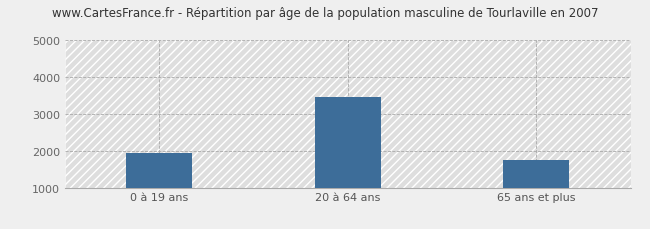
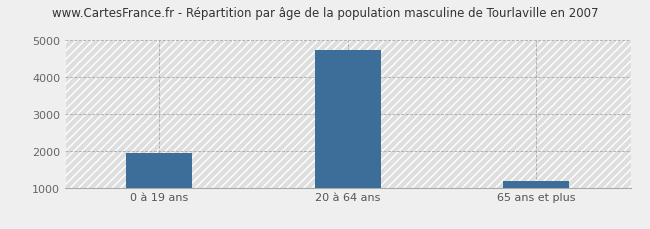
20 à 64 ans: 3450 -> 4730
65 ans et plus: 1750 -> 1180
